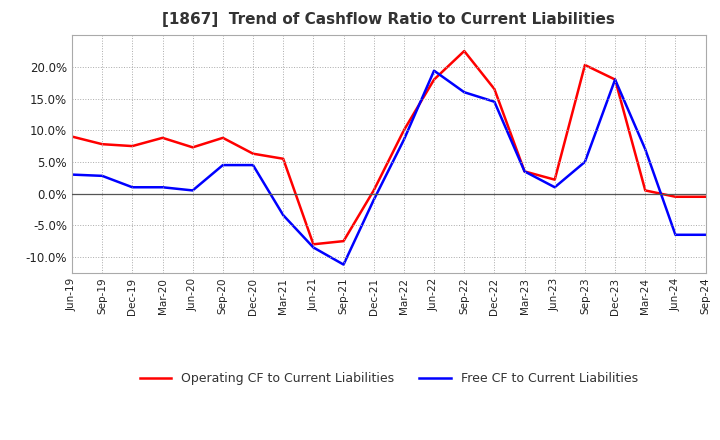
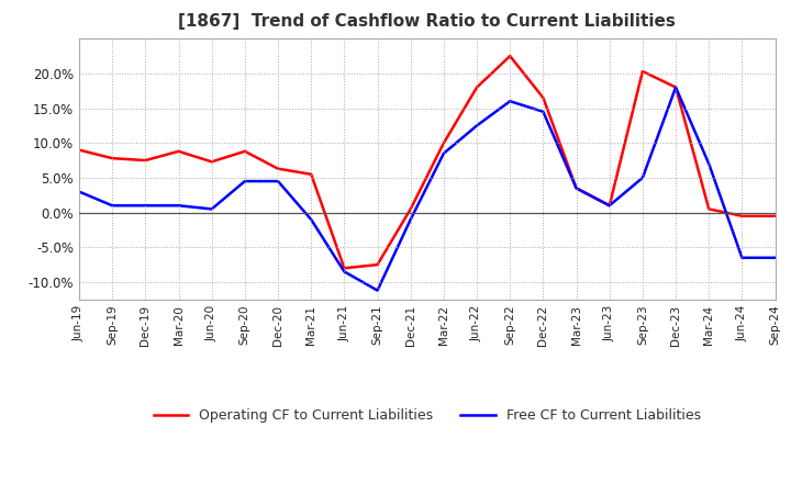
Free CF to Current Liabilities/Sep-19: 2.8% -> 1.0%
Free CF to Current Liabilities/Mar-21: -3.4% -> -1.0%
Free CF to Current Liabilities/Jun-22: 19.4% -> 12.5%
Operating CF to Current Liabilities/Jun-23: 2.2% -> 1.0%
